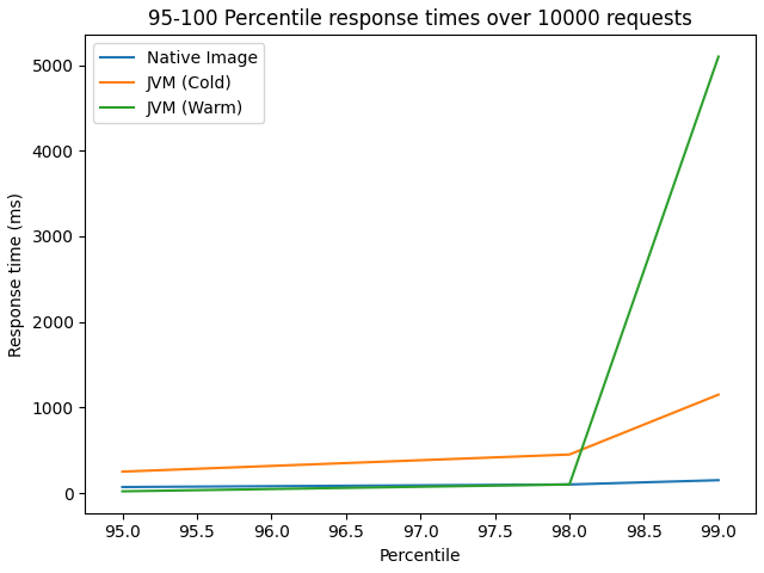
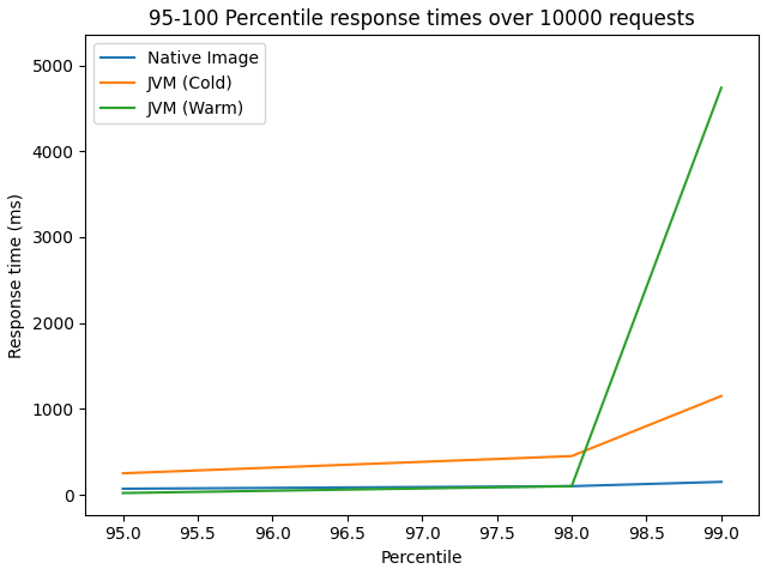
JVM (Warm)/99.0: 5100 -> 4740
